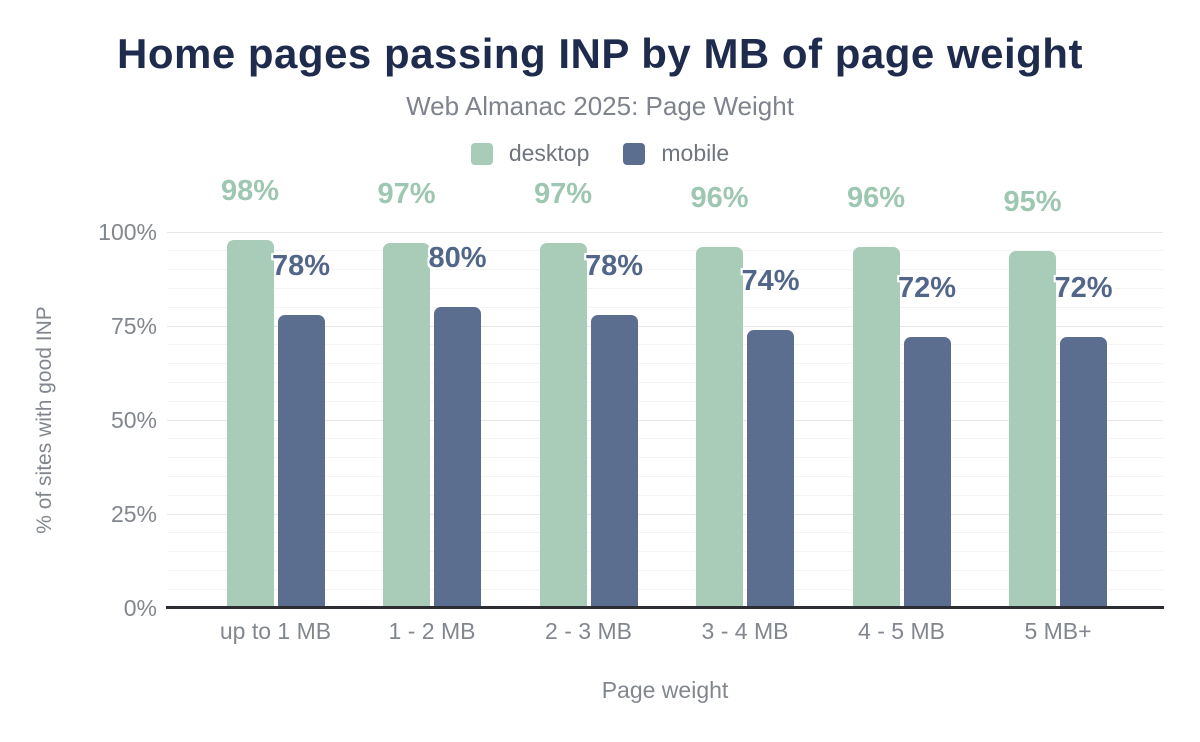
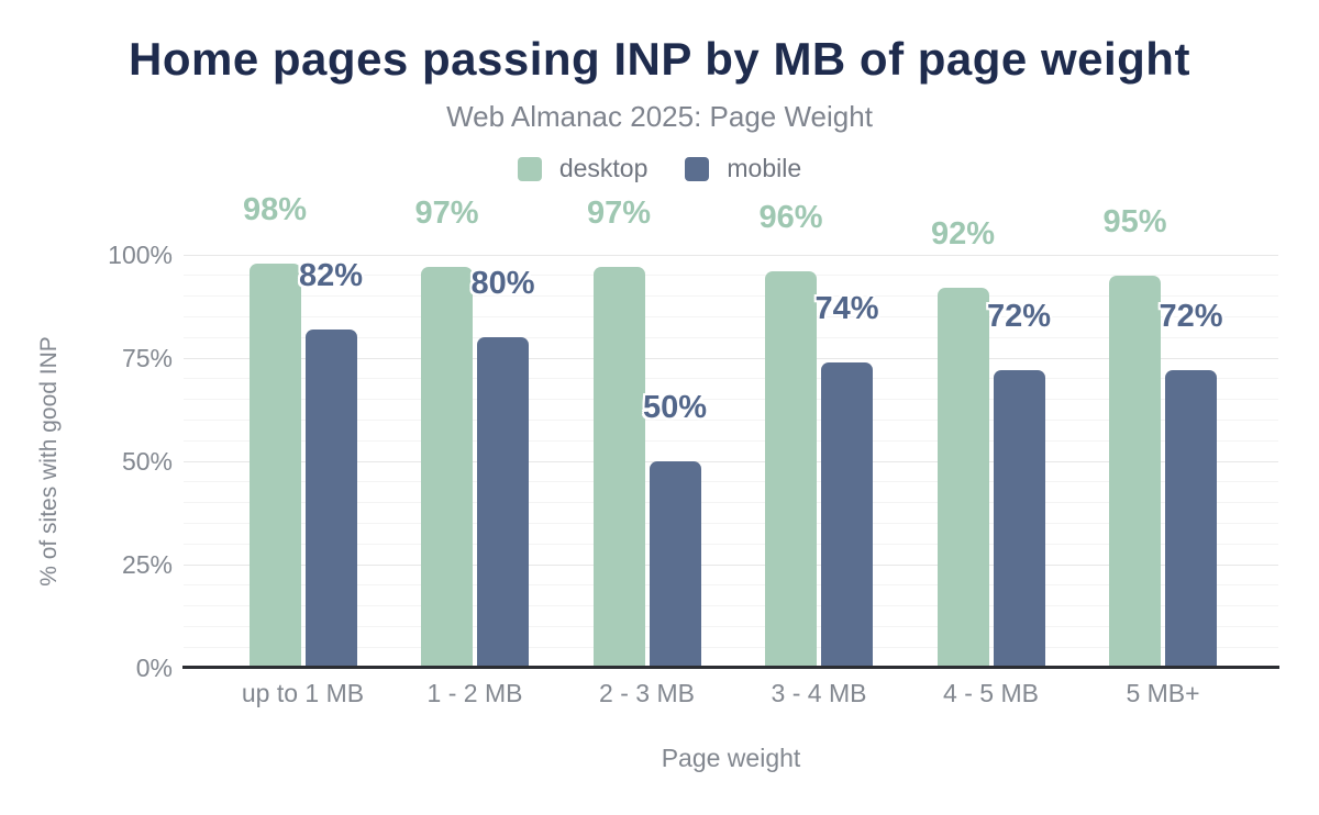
mobile/up to 1 MB: 78% -> 82%
mobile/2 - 3 MB: 78% -> 50%
desktop/4 - 5 MB: 96% -> 92%
